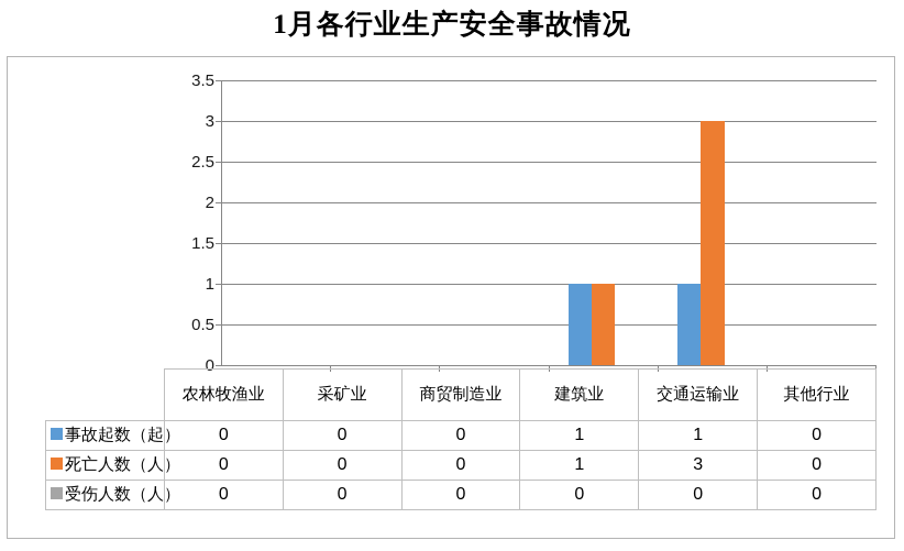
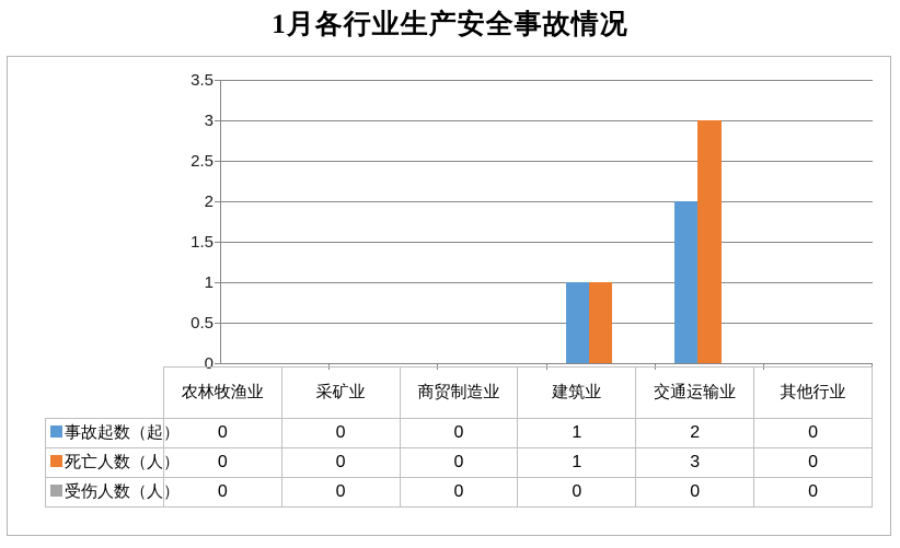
事故起数（起）/交通运输业: 1 -> 2
